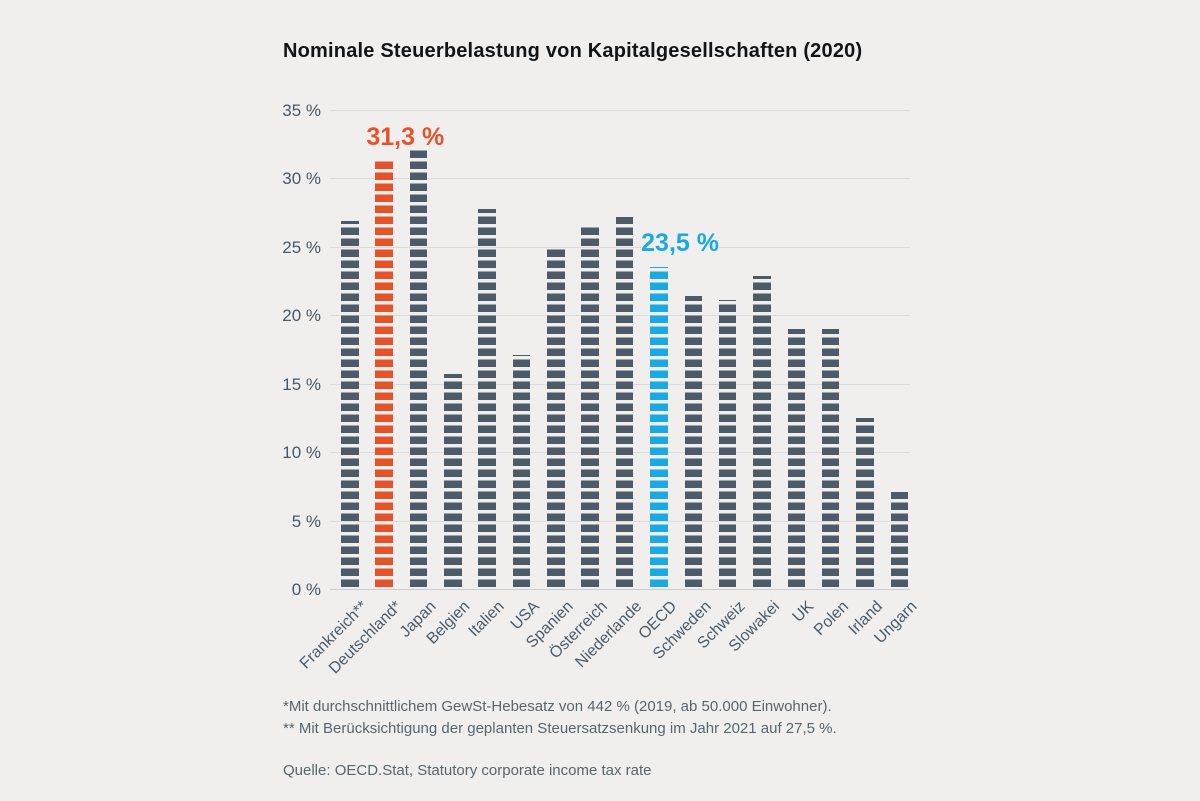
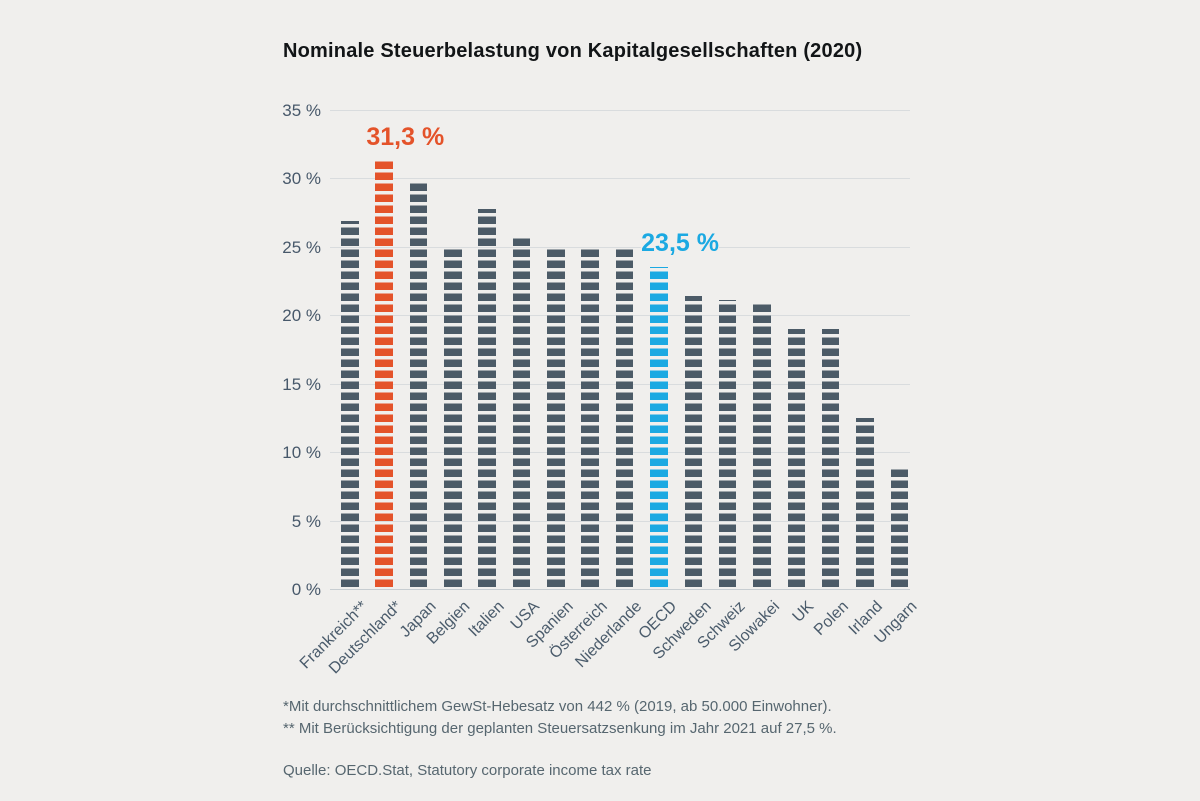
Japan: 32.2% -> 29.7%
Belgien: 15.7% -> 25.0%
USA: 17.1% -> 25.8%
Österreich: 26.5% -> 25.0%
Niederlande: 27.2% -> 25.0%
Slowakei: 22.9% -> 21.0%
Ungarn: 7.1% -> 9.0%
